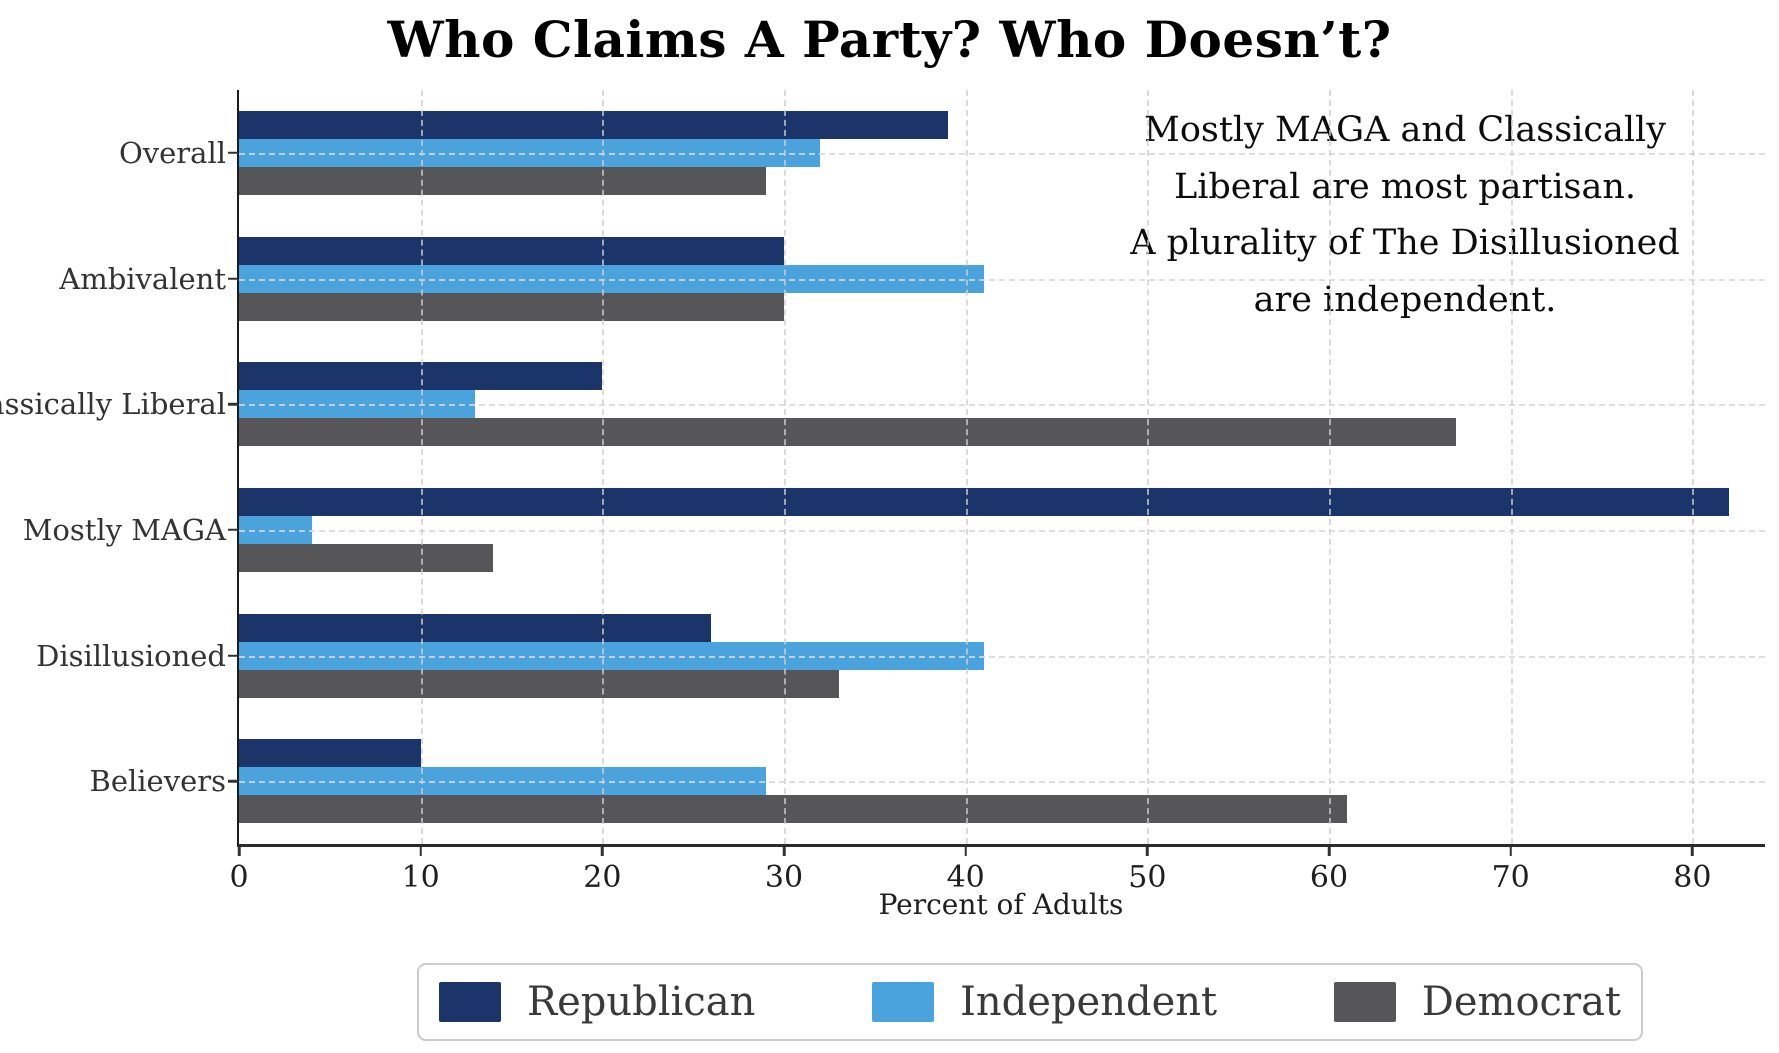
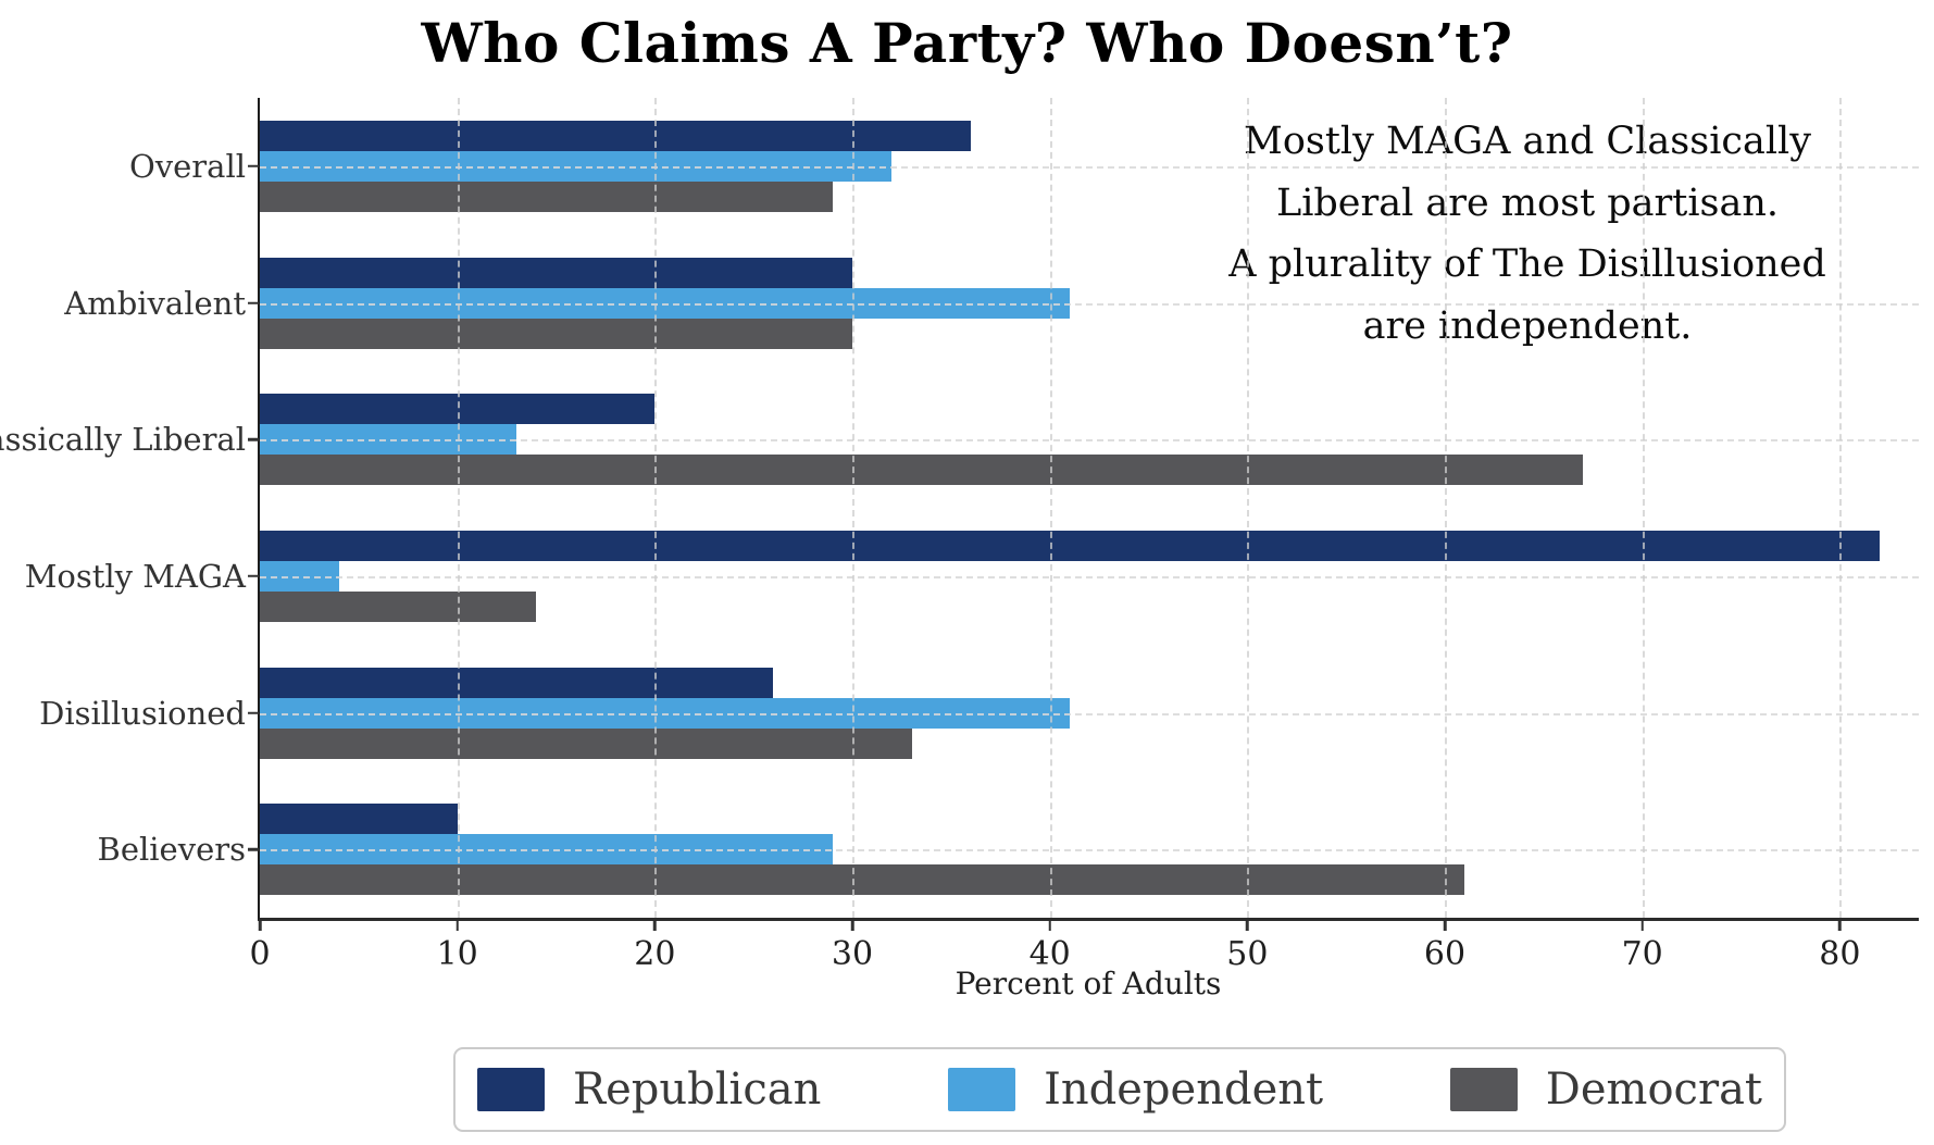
Republican/Overall: 39 -> 36
